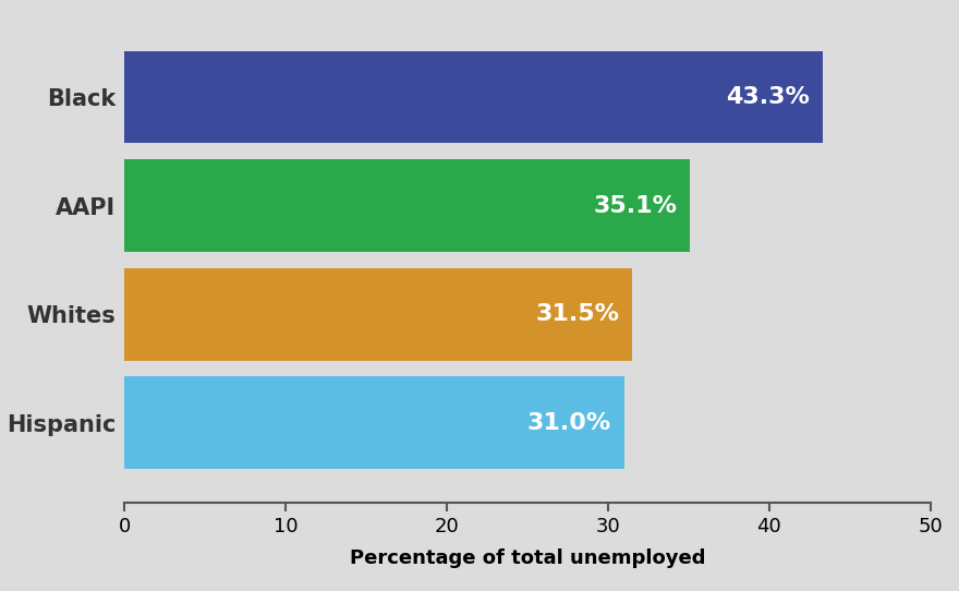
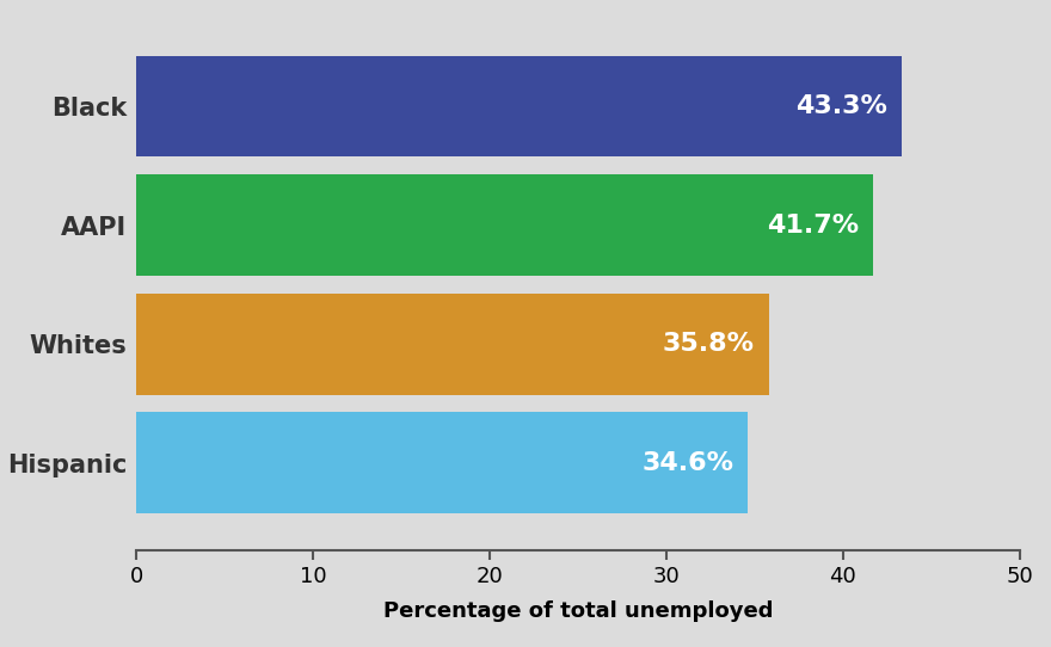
AAPI: 35.1% -> 41.7%
Whites: 31.5% -> 35.8%
Hispanic: 31.0% -> 34.6%
